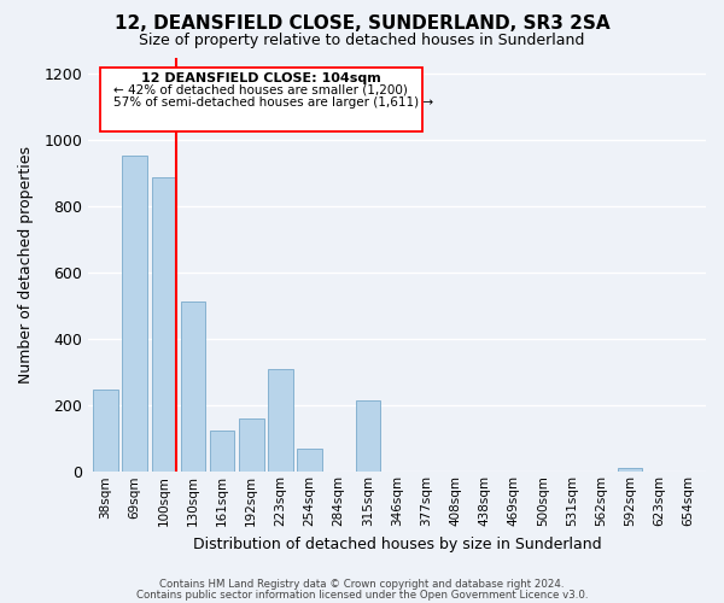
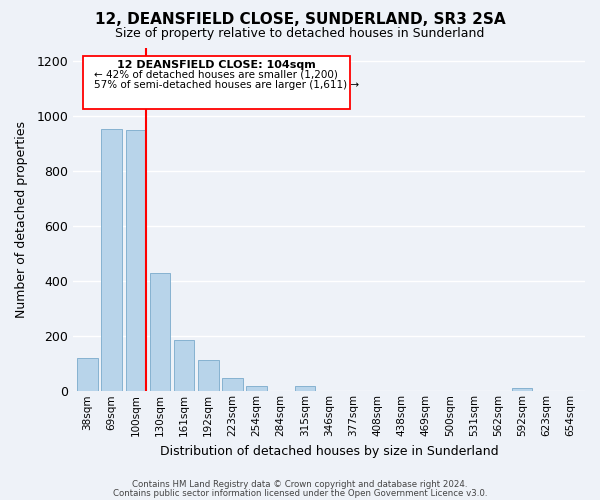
38sqm: 250 -> 120
100sqm: 890 -> 950
130sqm: 515 -> 430
161sqm: 125 -> 185
192sqm: 160 -> 113
223sqm: 310 -> 47
254sqm: 70 -> 20
315sqm: 215 -> 18
